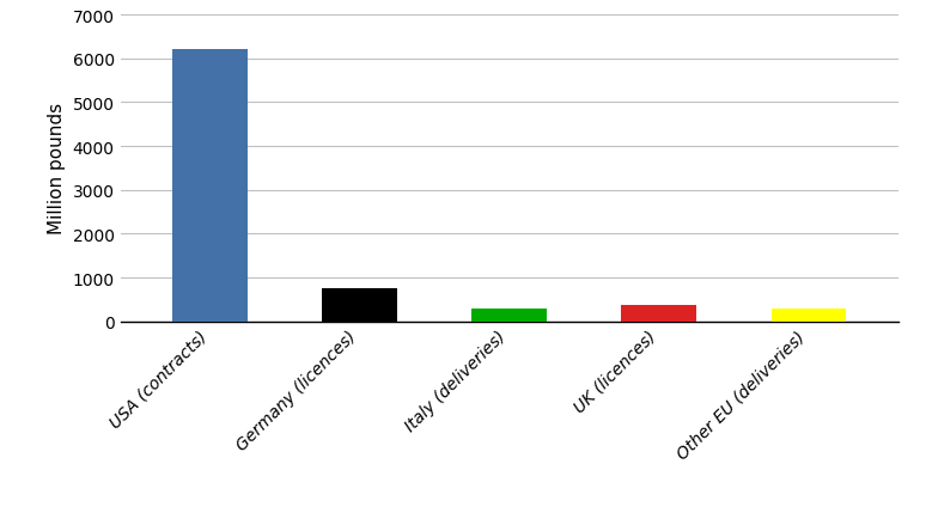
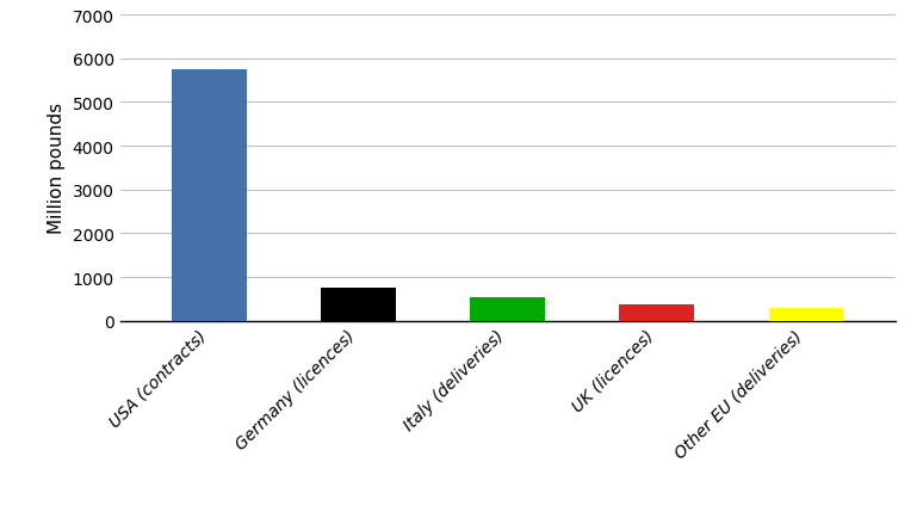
USA (contracts): 6200 -> 5750
Italy (deliveries): 290 -> 550
